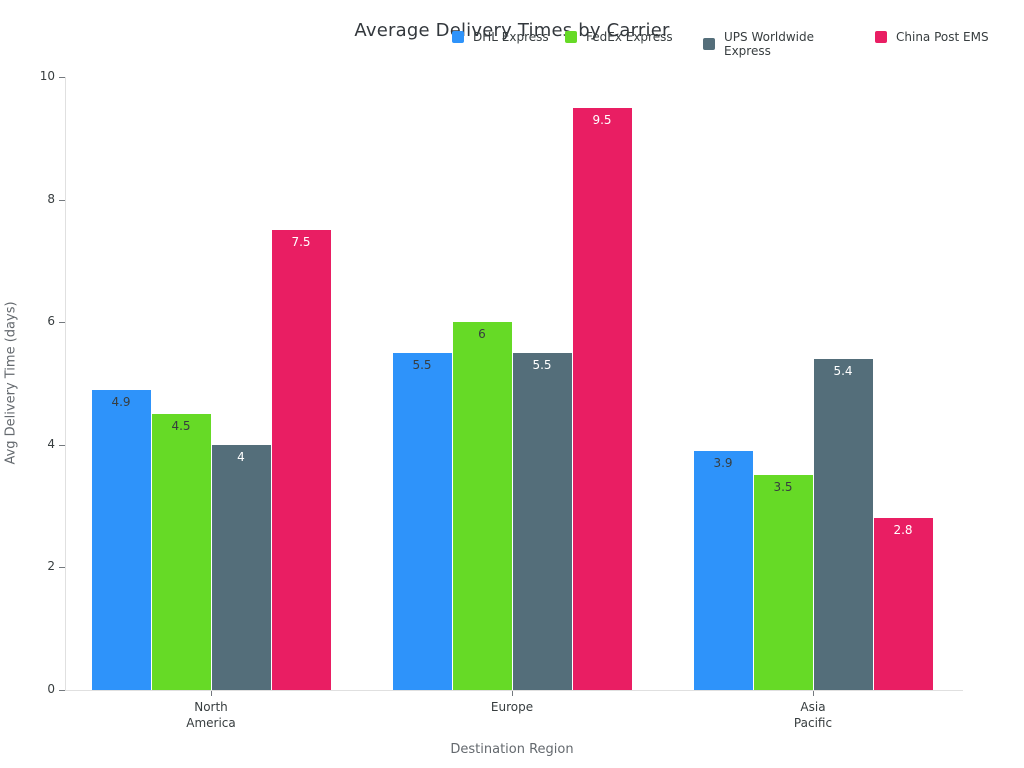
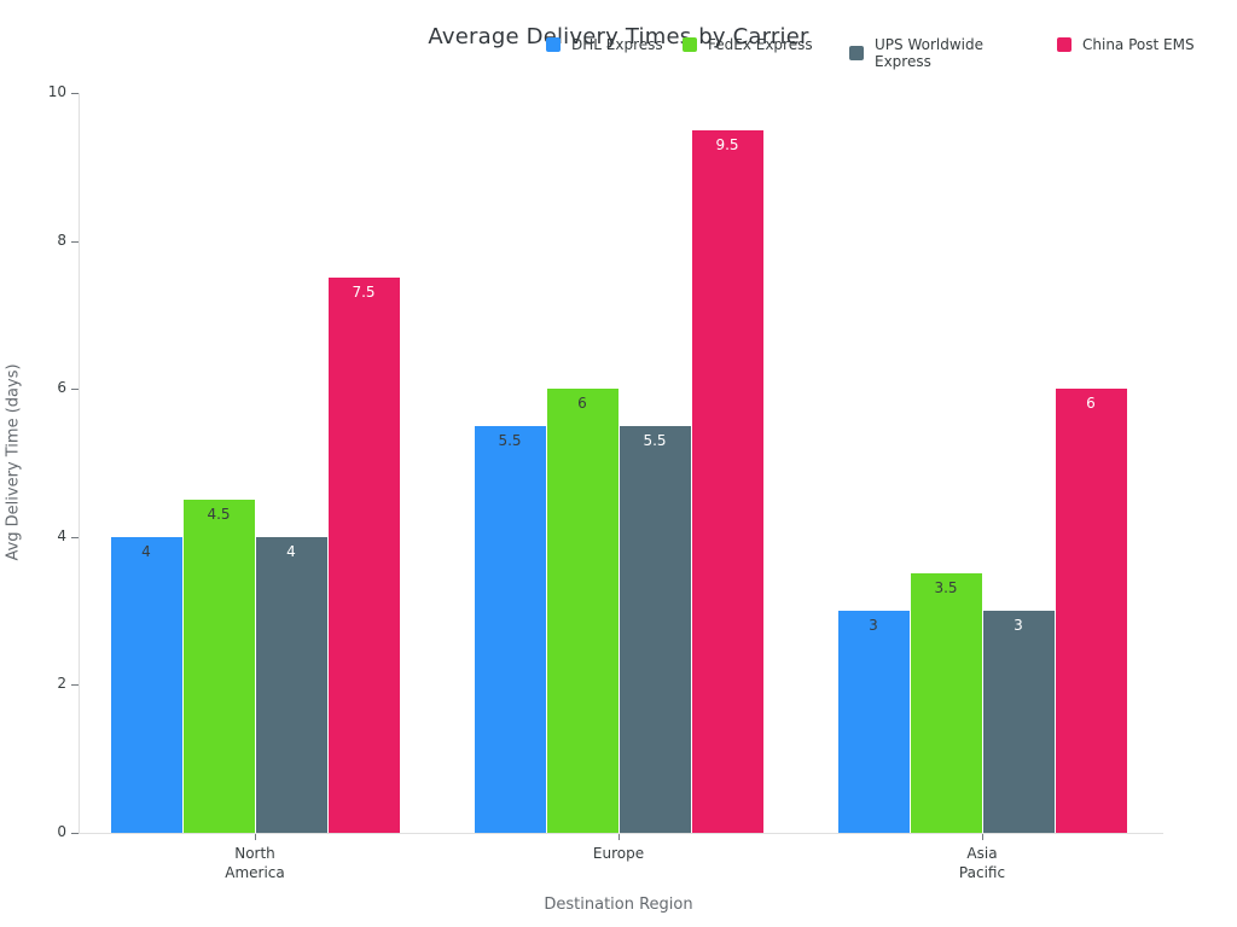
DHL Express/North America: 4.9 -> 4
DHL Express/Asia Pacific: 3.9 -> 3
UPS Worldwide Express/Asia Pacific: 5.4 -> 3
China Post EMS/Asia Pacific: 2.8 -> 6
